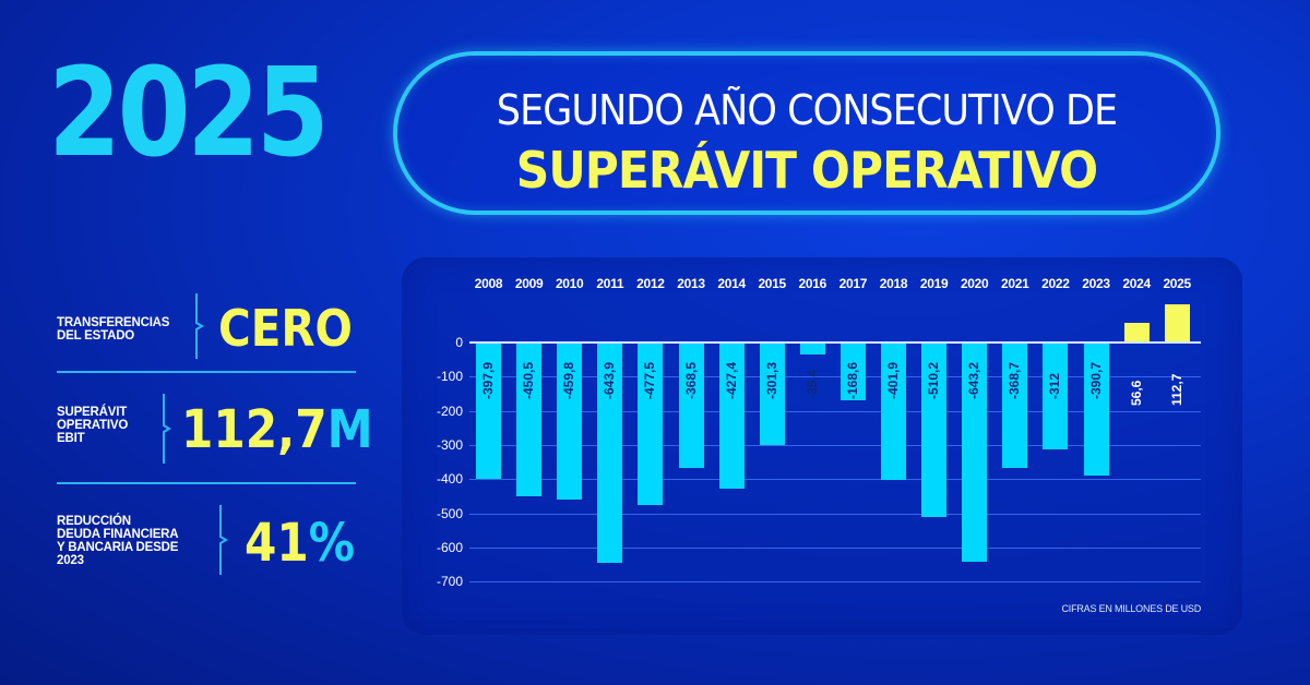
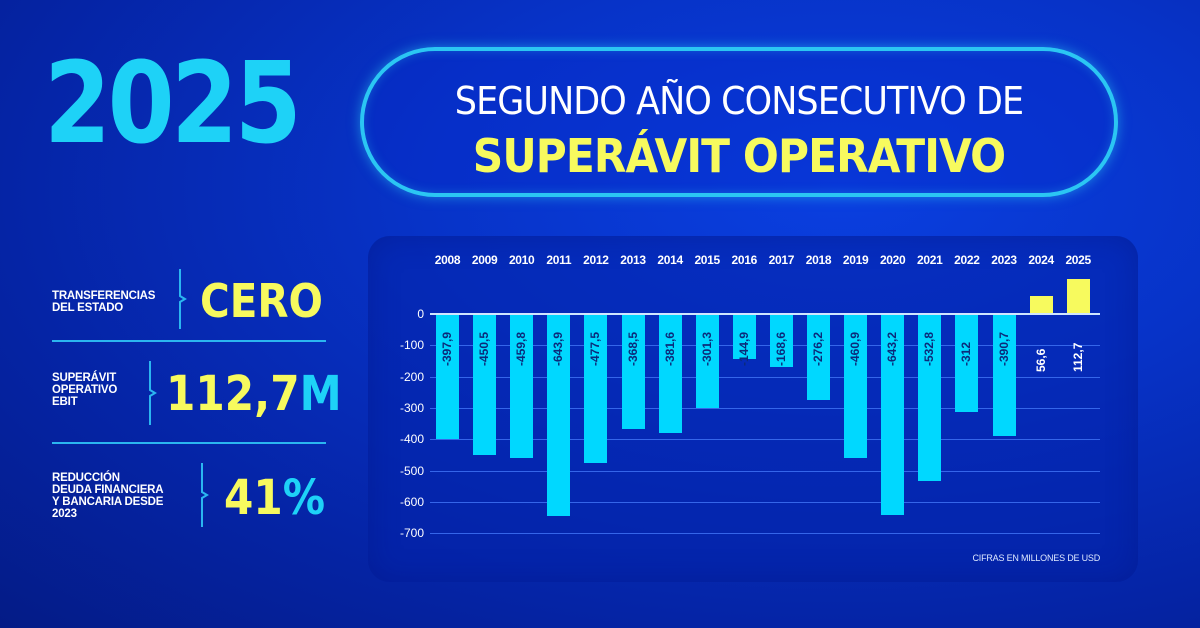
2014: -427,4 -> -381,6
2016: -35,4 -> -144,9
2018: -401,9 -> -276,2
2019: -510,2 -> -460,9
2021: -368,7 -> -532,8
